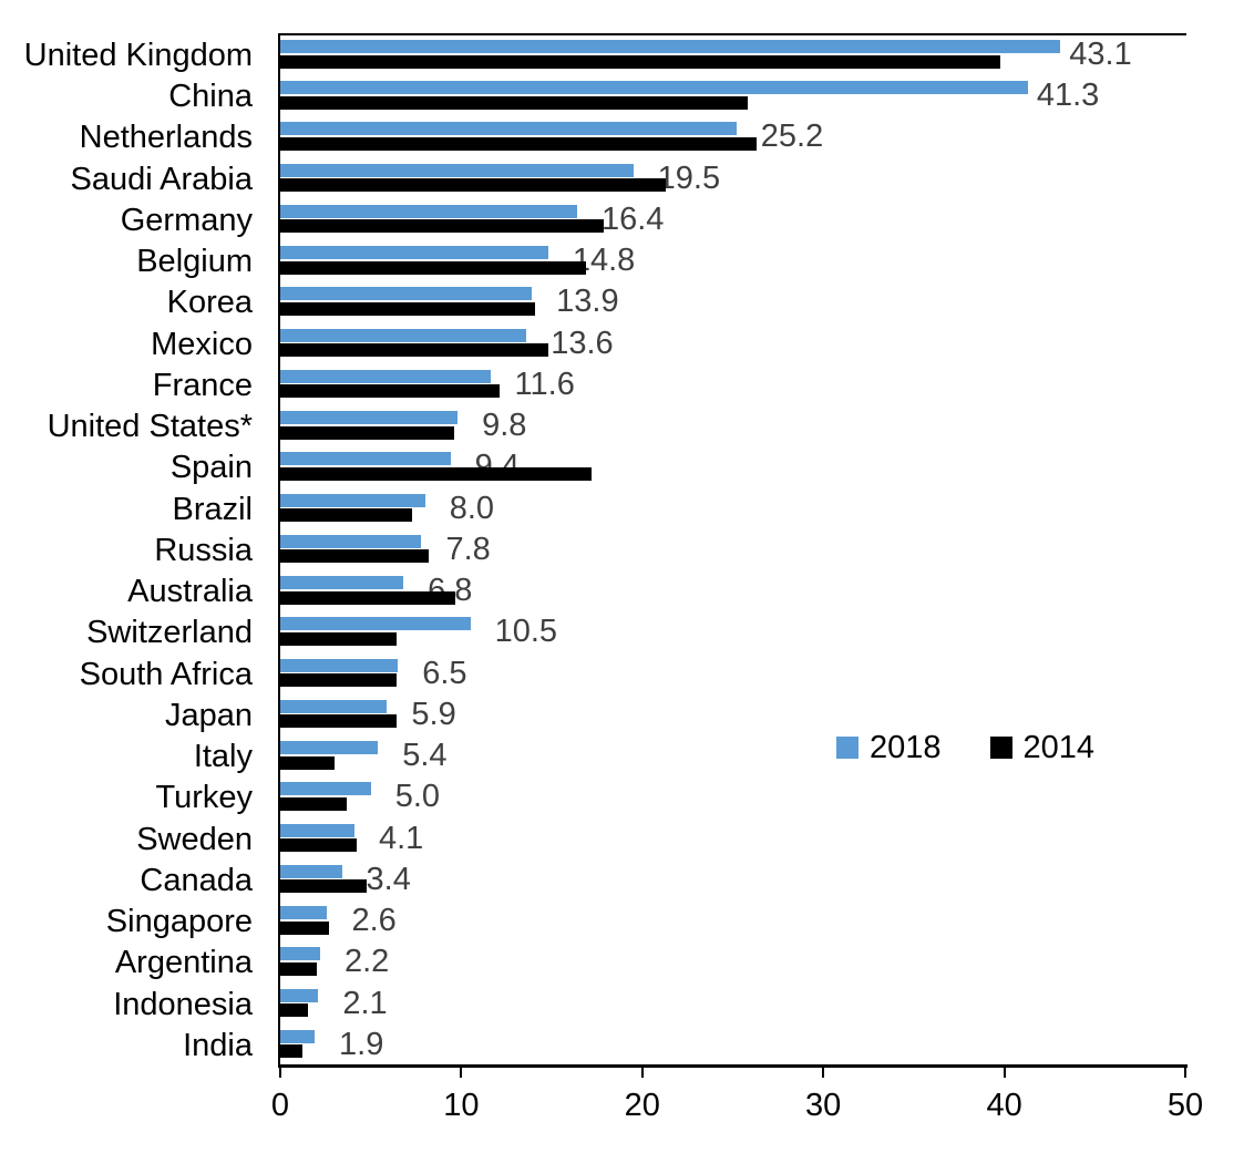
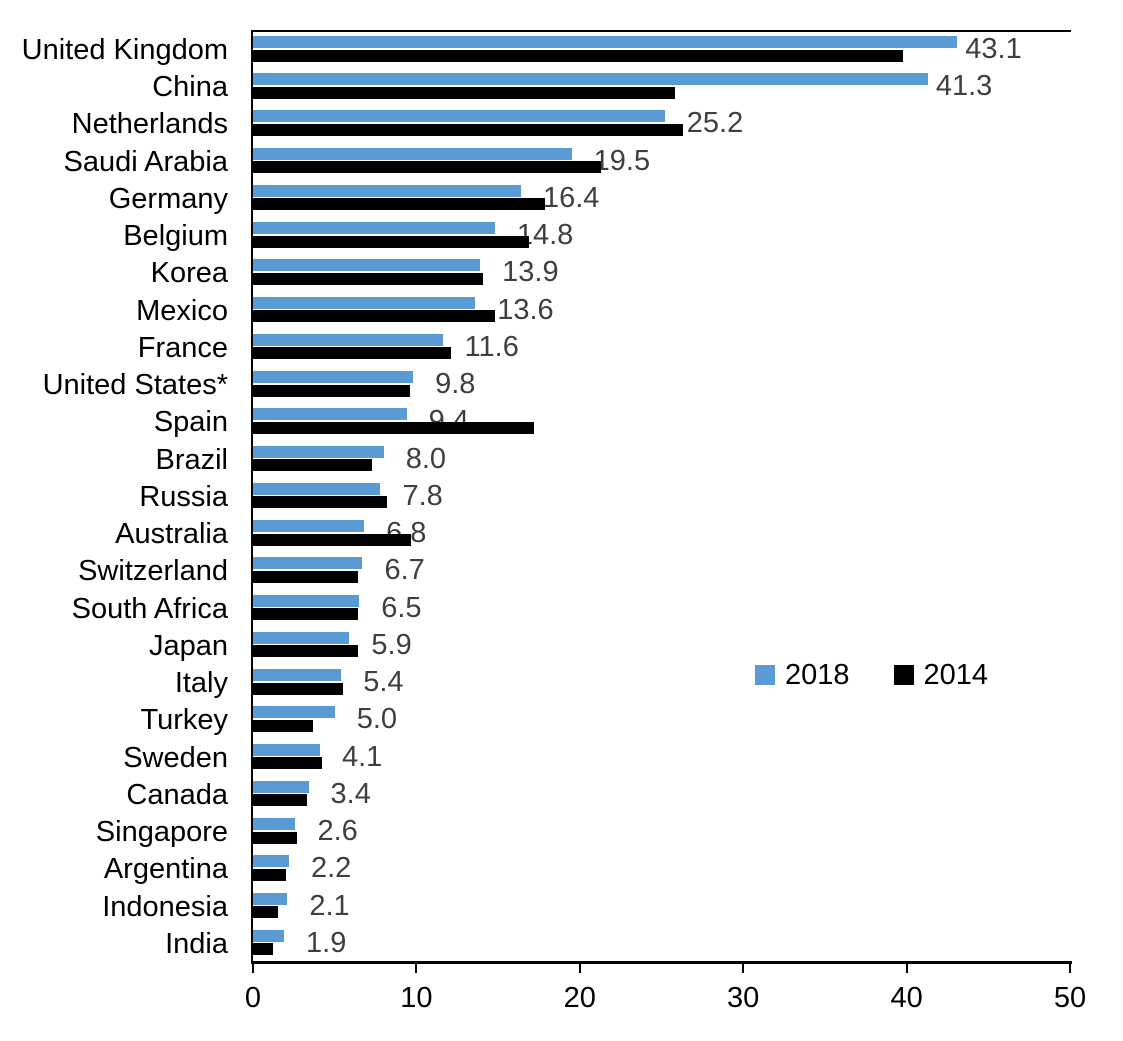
2018/Switzerland: 10.5 -> 6.7
2014/Italy: 3.0 -> 5.5
2014/Canada: 4.8 -> 3.3
